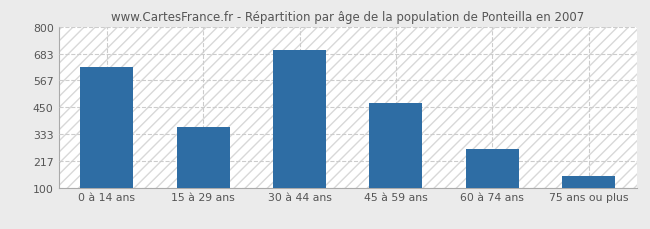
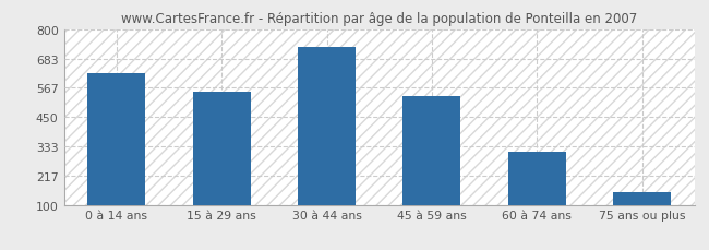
15 à 29 ans: 365 -> 550
30 à 44 ans: 700 -> 730
45 à 59 ans: 470 -> 535
60 à 74 ans: 268 -> 310
